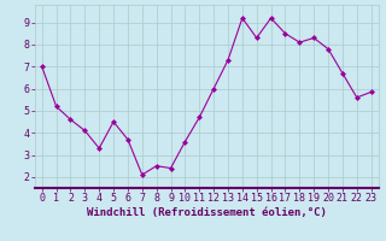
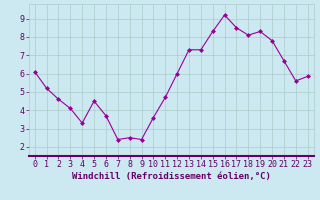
0: 7.0 -> 6.1
7: 2.1 -> 2.4
14: 9.2 -> 7.3
